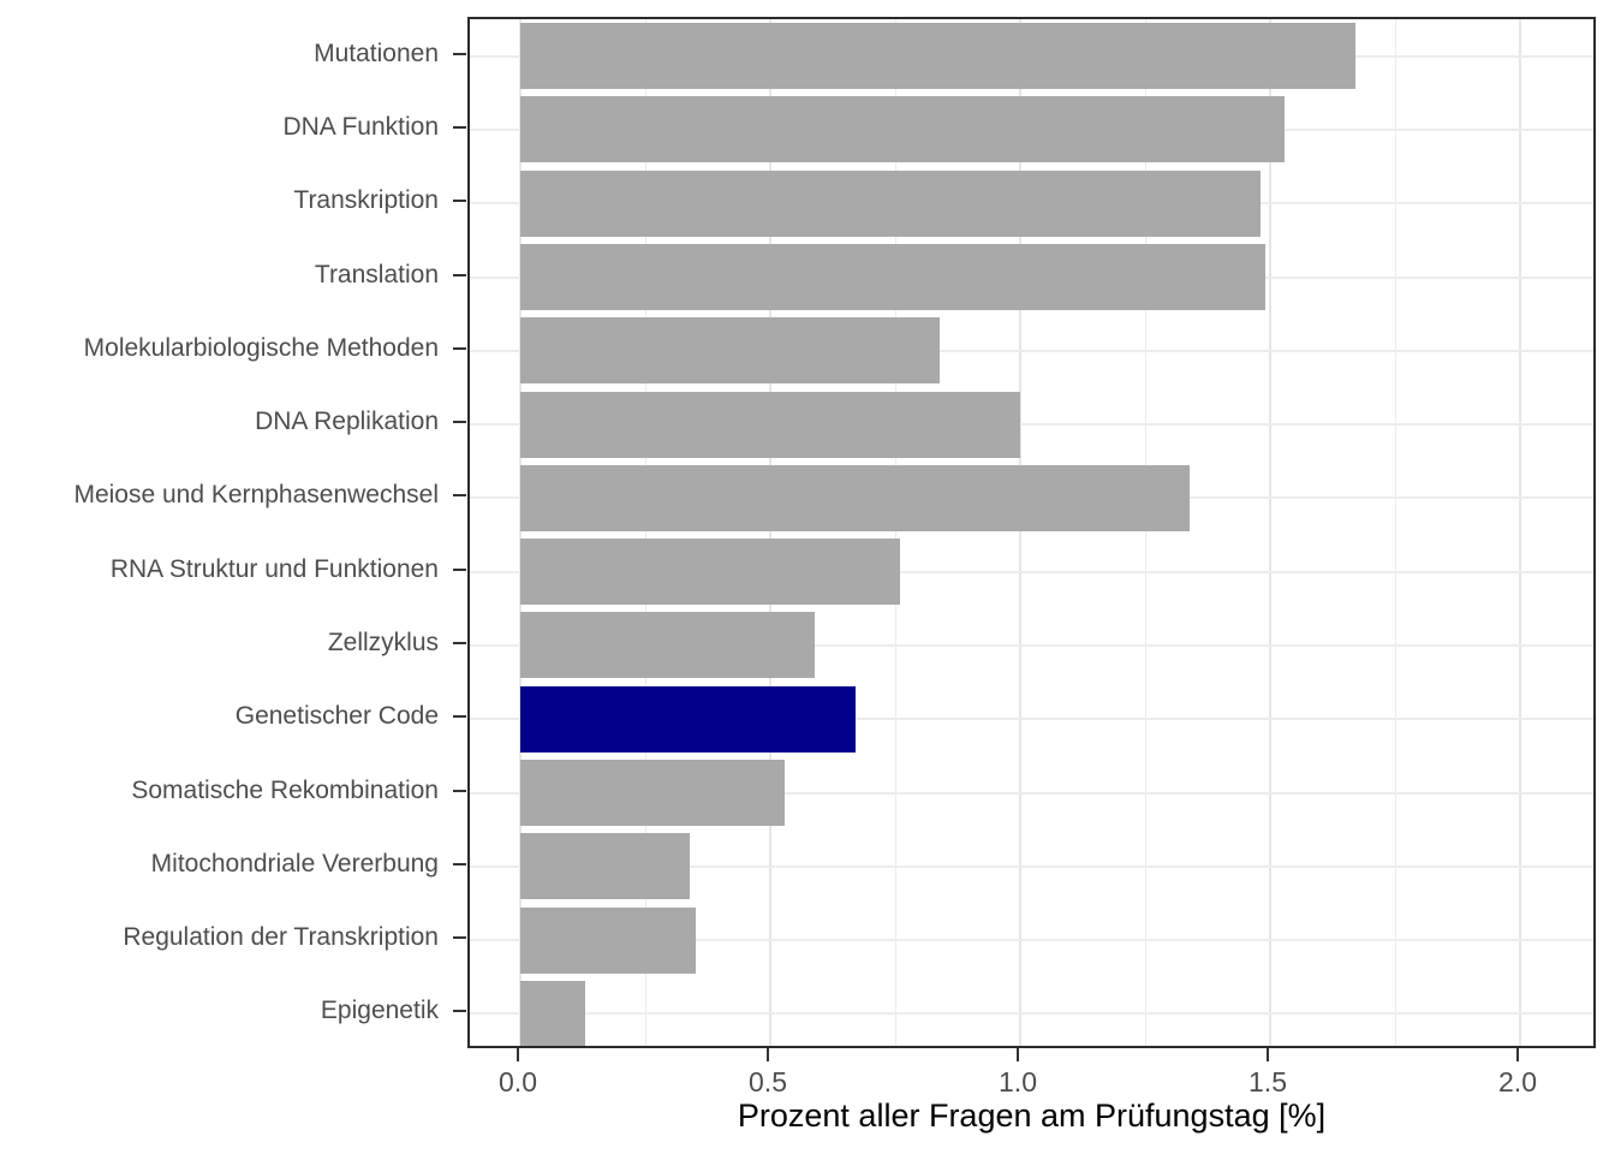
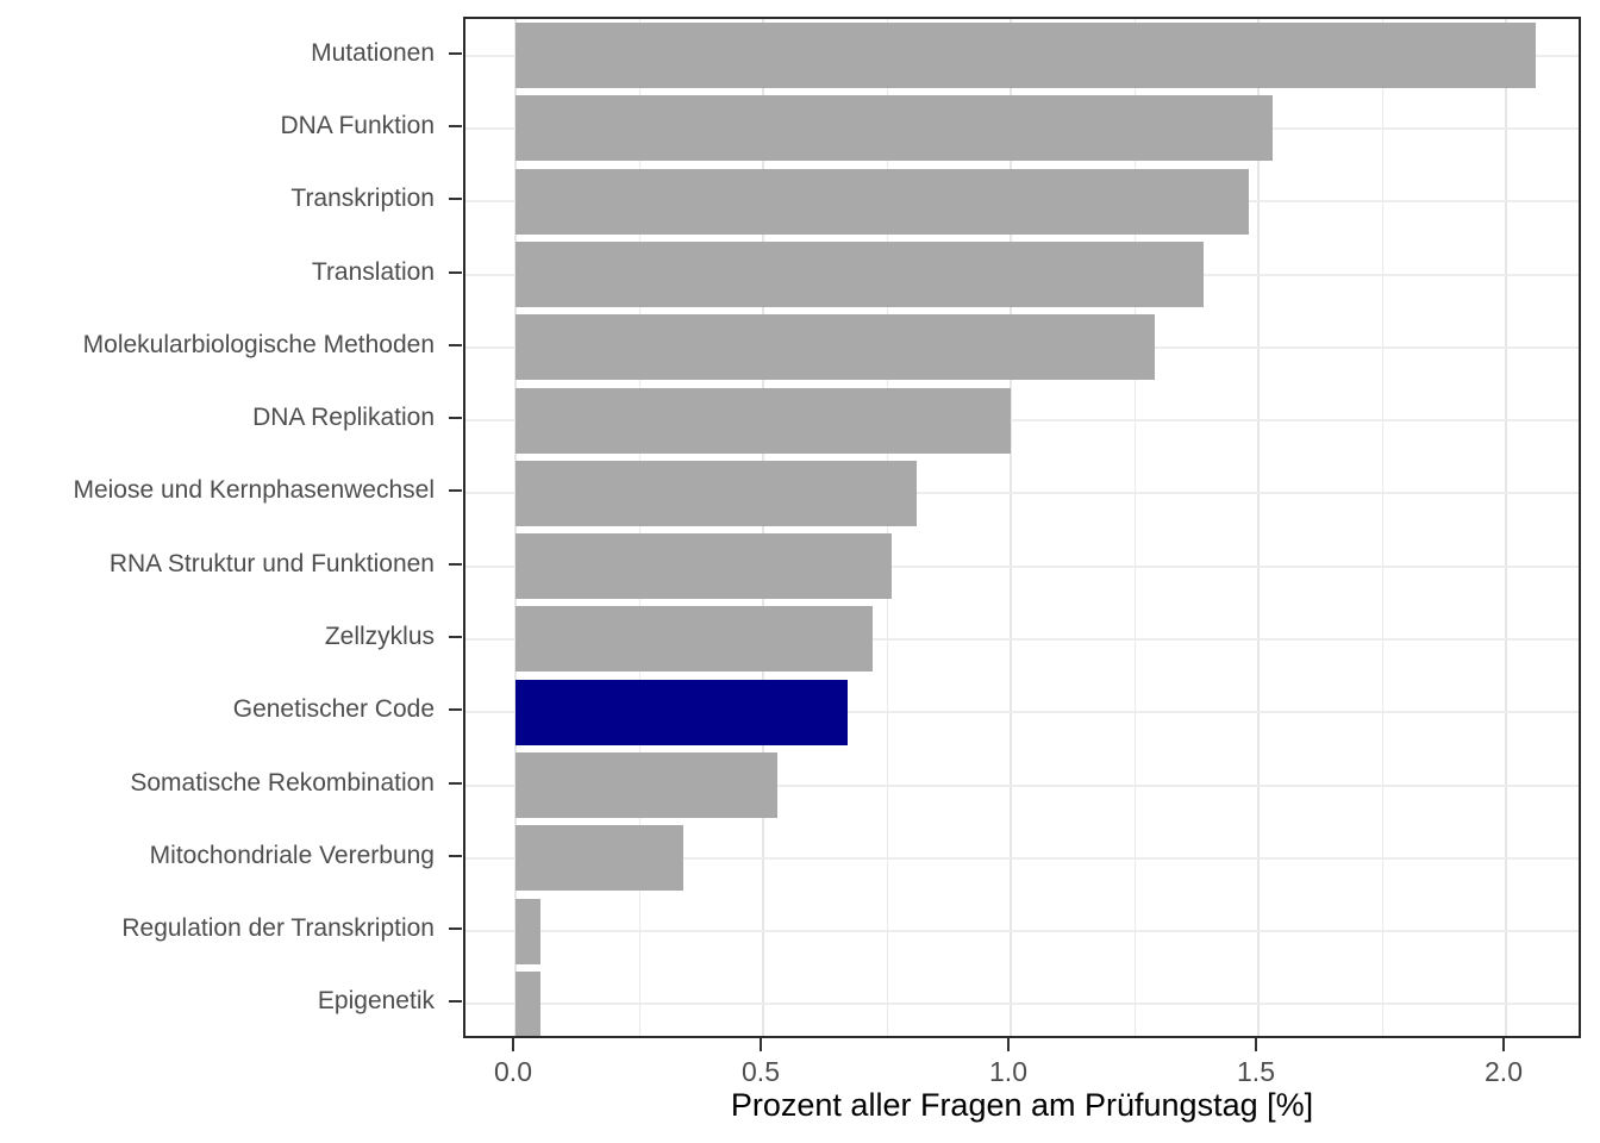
Mutationen: 1.67 -> 2.06
Translation: 1.49 -> 1.39
Molekularbiologische Methoden: 0.84 -> 1.29
Meiose und Kernphasenwechsel: 1.34 -> 0.81
Zellzyklus: 0.59 -> 0.72
Regulation der Transkription: 0.35 -> 0.05
Epigenetik: 0.13 -> 0.05
